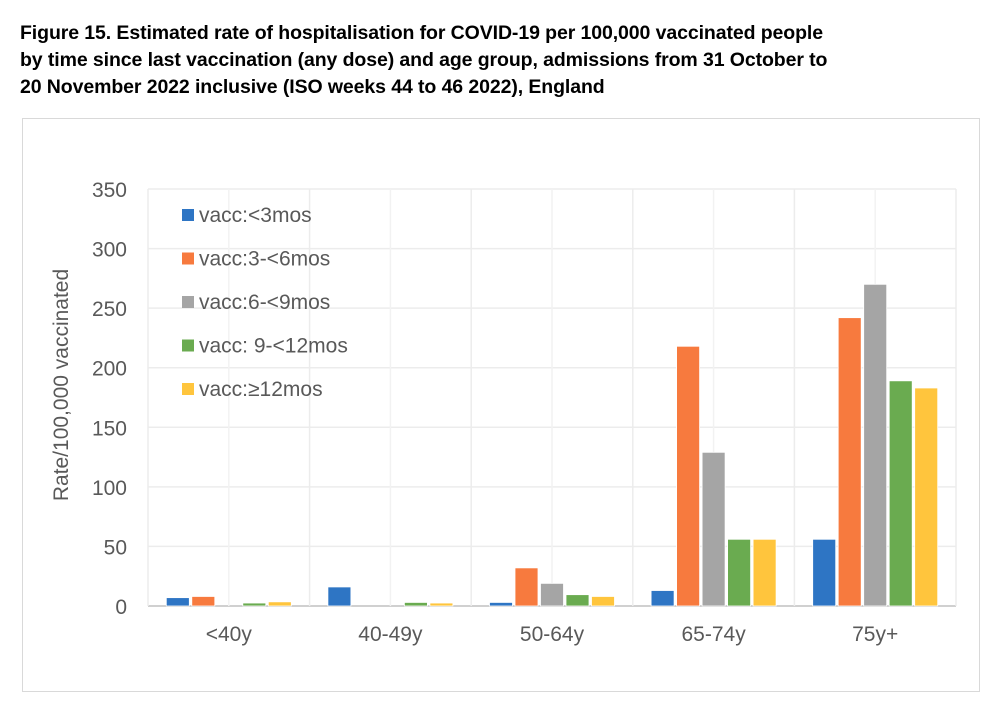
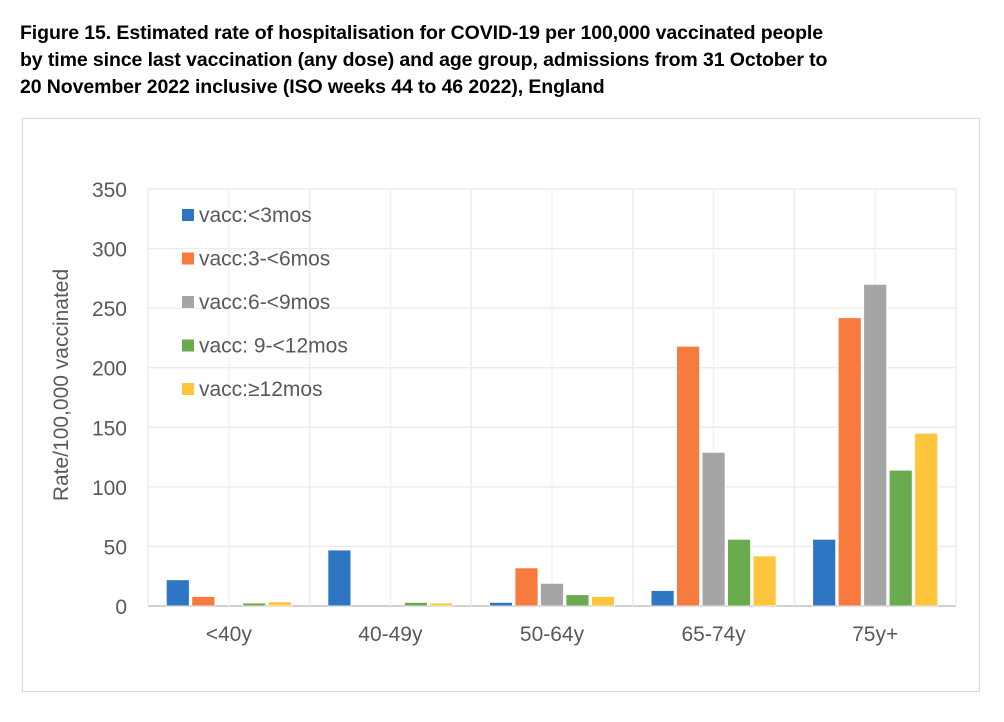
vacc:<3mos/<40y: 7 -> 22
vacc:<3mos/40-49y: 16 -> 47
vacc:≥12mos/65-74y: 56 -> 42
vacc: 9-<12mos/75y+: 189 -> 114
vacc:≥12mos/75y+: 183 -> 145
